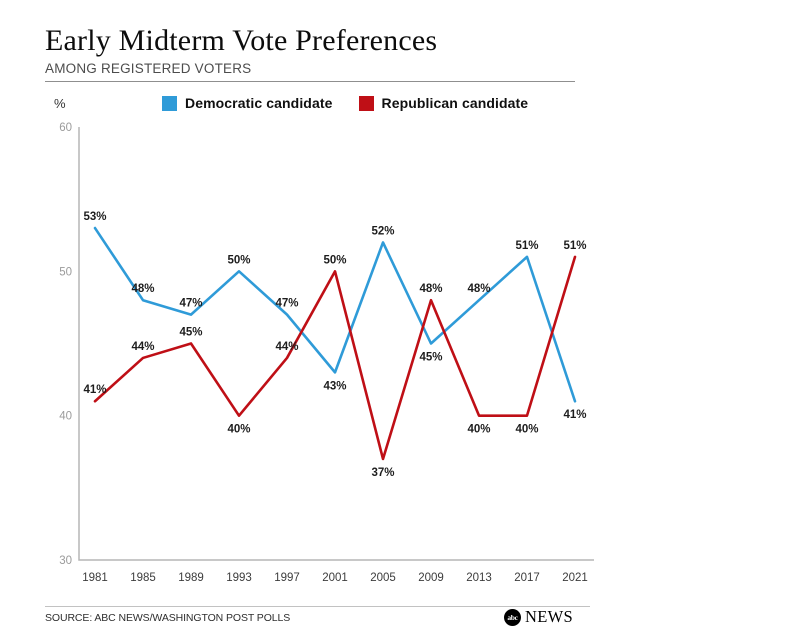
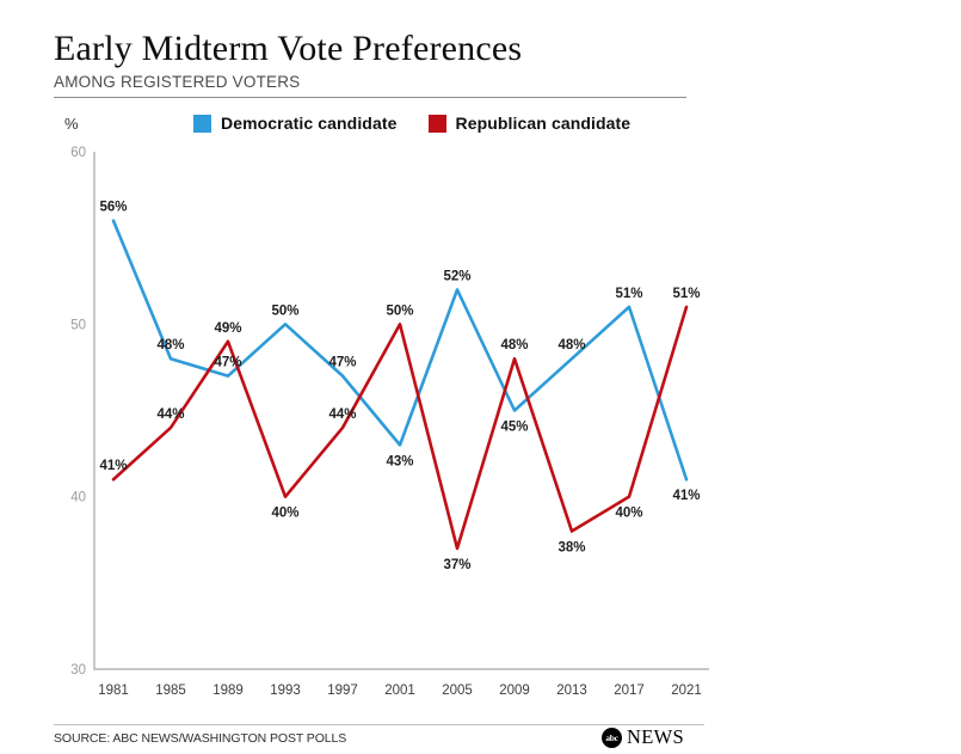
Democratic candidate/1981: 53% -> 56%
Republican candidate/1989: 45% -> 49%
Republican candidate/2013: 40% -> 38%
